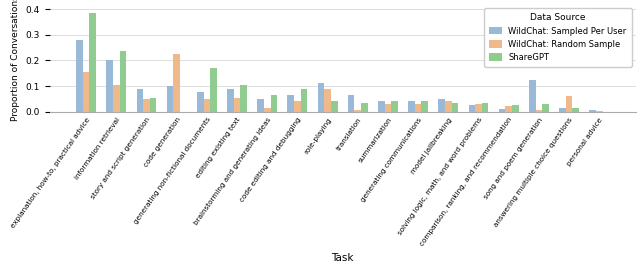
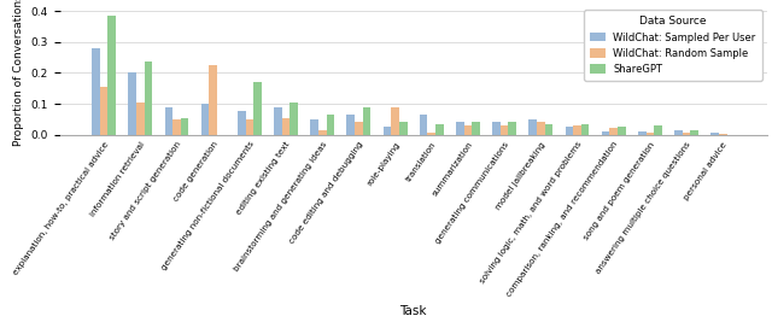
WildChat: Sampled Per User/role-playing: 0.110 -> 0.025
WildChat: Sampled Per User/song and poem generation: 0.125 -> 0.010
WildChat: Random Sample/answering multiple choice questions: 0.060 -> 0.005
